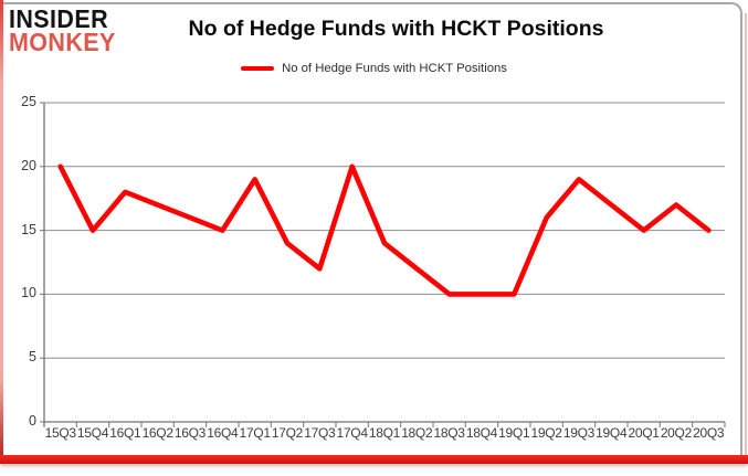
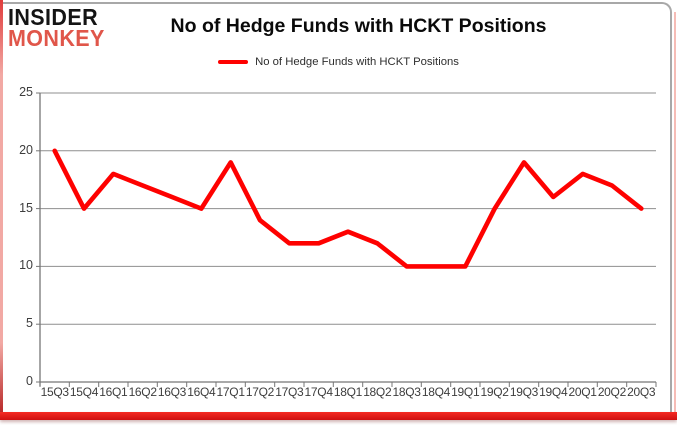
17Q4: 20 -> 12
18Q1: 14 -> 13
19Q2: 16 -> 15
19Q4: 17 -> 16
20Q1: 15 -> 18
